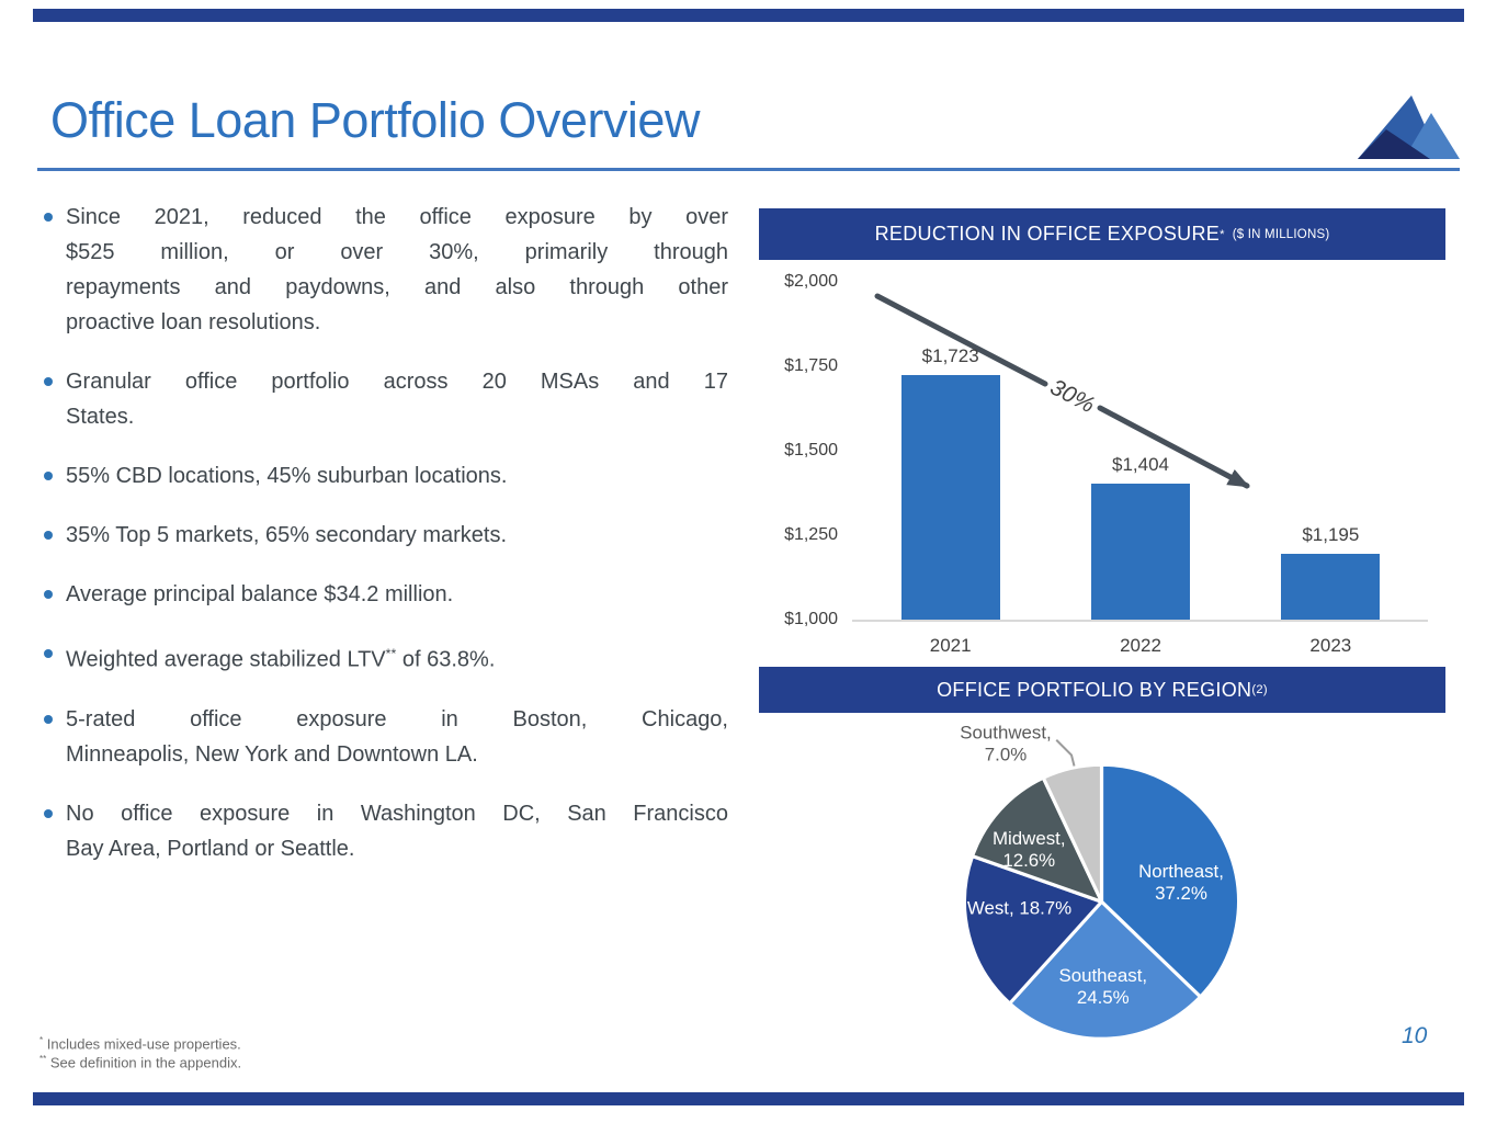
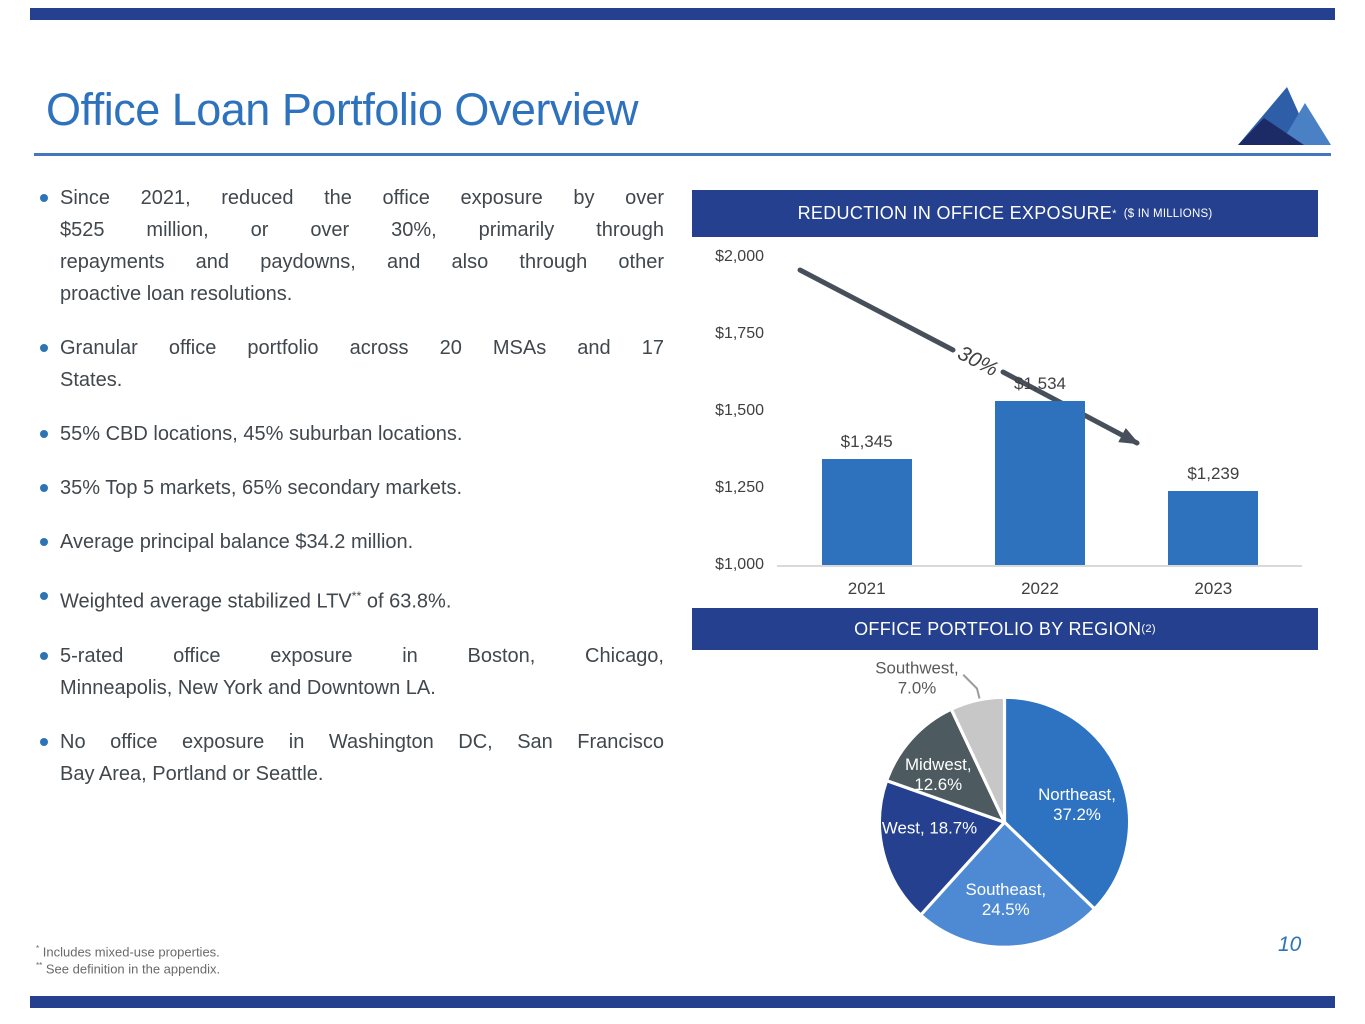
REDUCTION IN OFFICE EXPOSURE/2021: $1,723 -> $1,345
REDUCTION IN OFFICE EXPOSURE/2022: $1,404 -> $1,534
REDUCTION IN OFFICE EXPOSURE/2023: $1,195 -> $1,239
